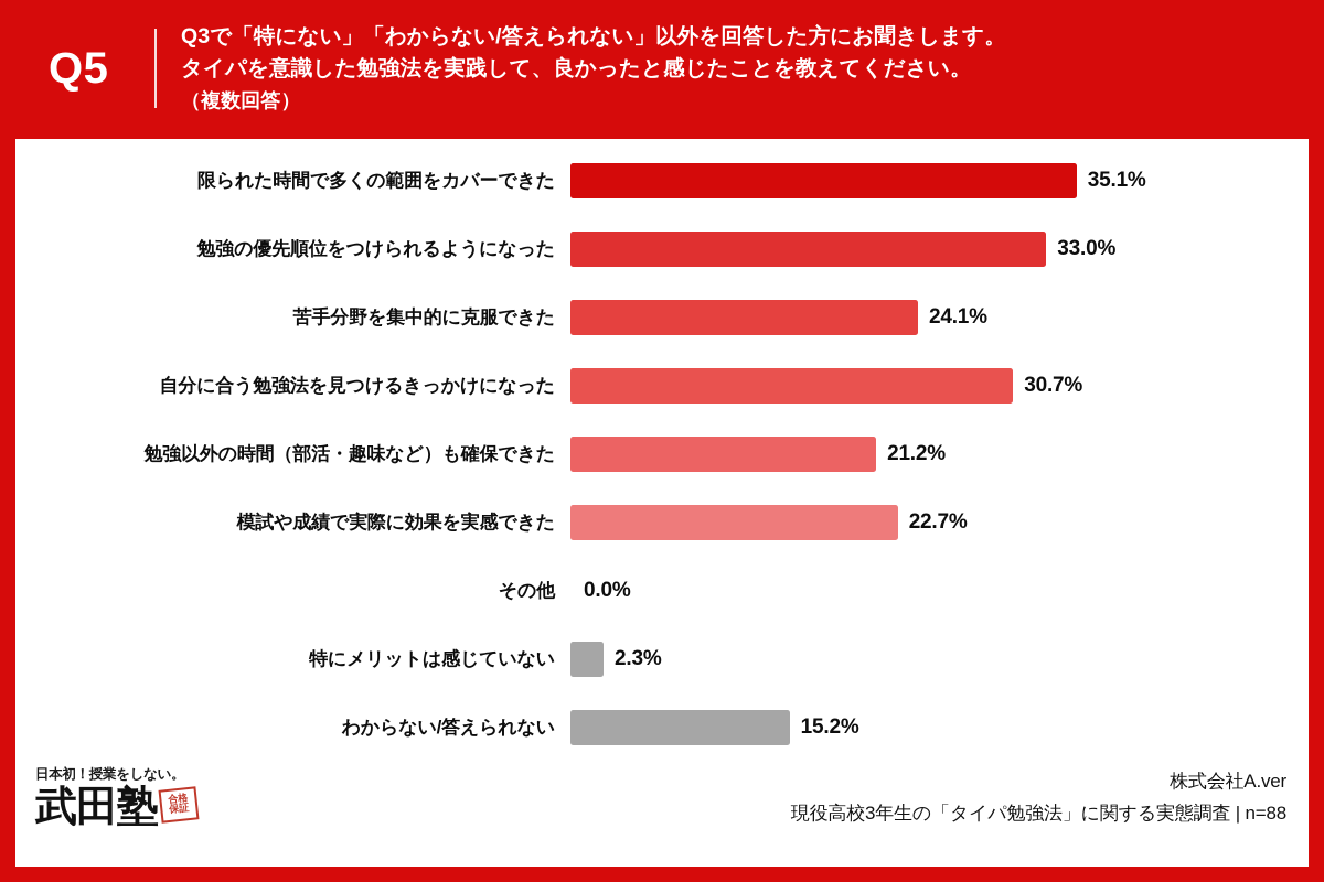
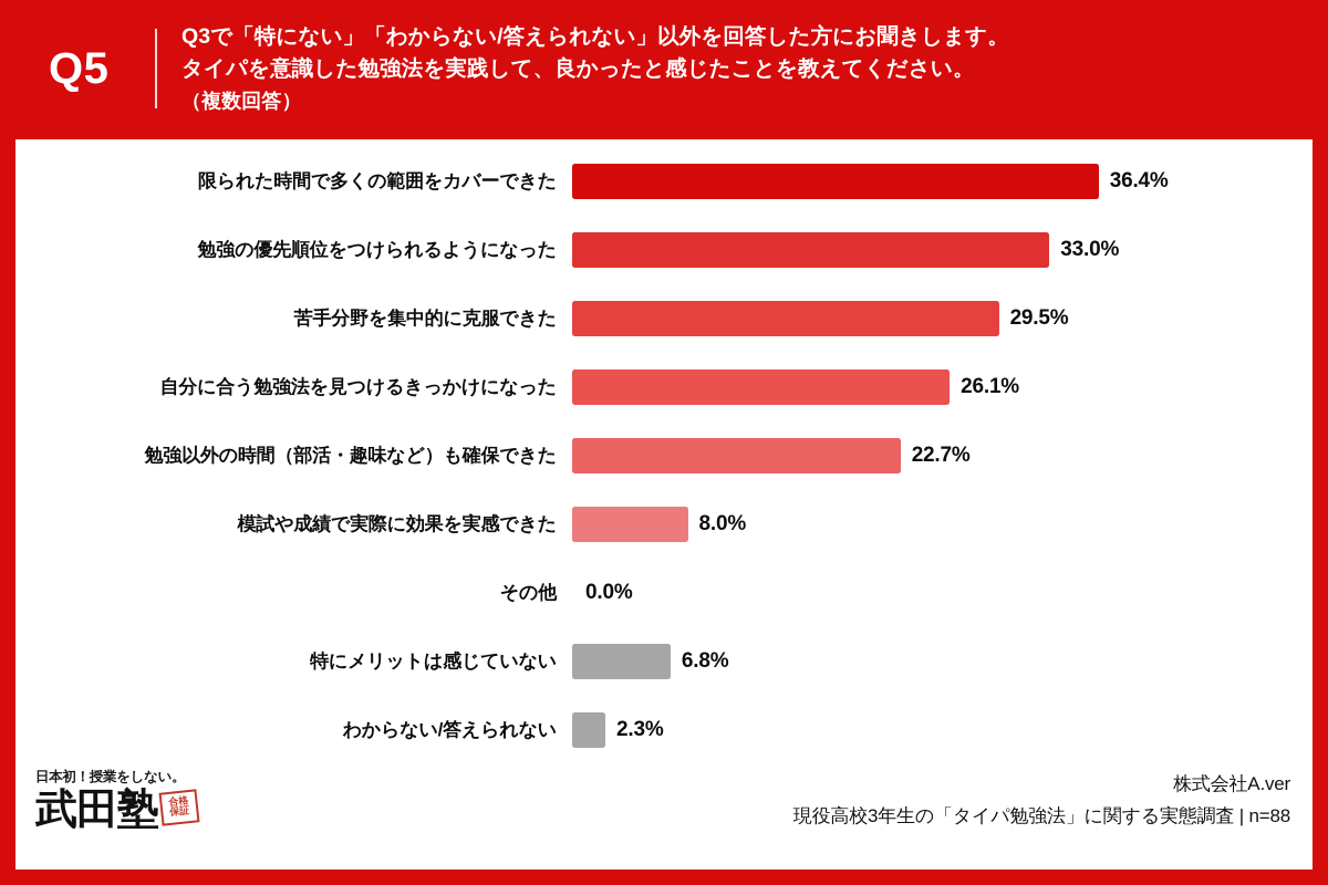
限られた時間で多くの範囲をカバーできた: 35.1% -> 36.4%
苦手分野を集中的に克服できた: 24.1% -> 29.5%
自分に合う勉強法を見つけるきっかけになった: 30.7% -> 26.1%
勉強以外の時間（部活・趣味など）も確保できた: 21.2% -> 22.7%
模試や成績で実際に効果を実感できた: 22.7% -> 8.0%
特にメリットは感じていない: 2.3% -> 6.8%
わからない/答えられない: 15.2% -> 2.3%
